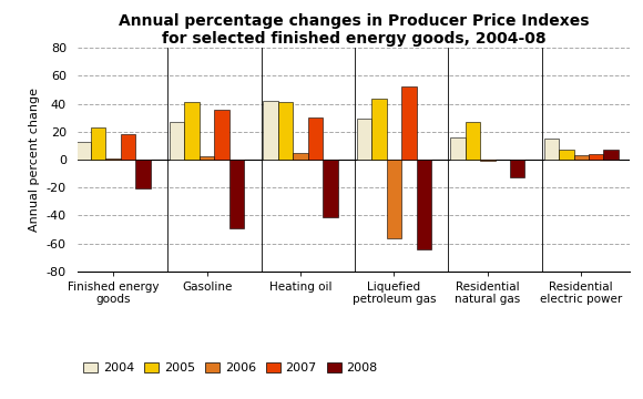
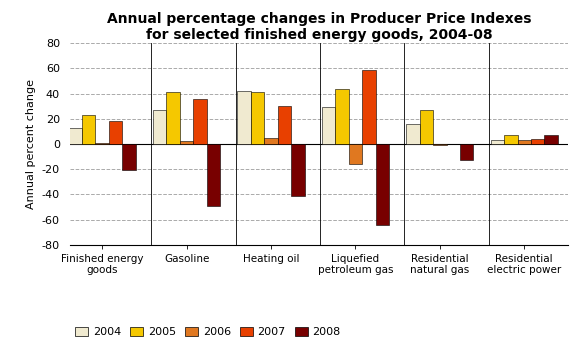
2006/Liquefied petroleum gas: -56 -> -16
2007/Liquefied petroleum gas: 52 -> 59
2004/Residential electric power: 15 -> 3
